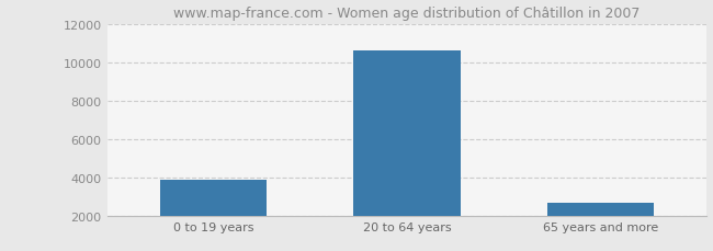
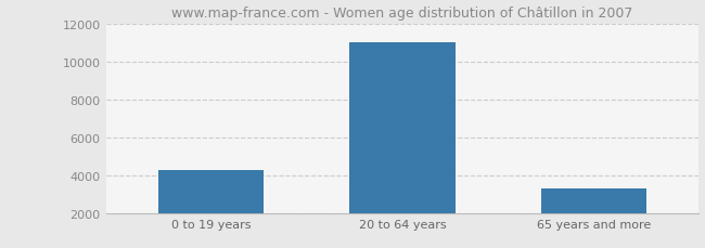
0 to 19 years: 3900 -> 4300
20 to 64 years: 10600 -> 11000
65 years and more: 2700 -> 3300
